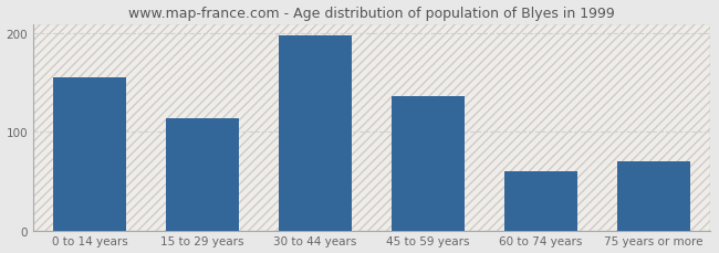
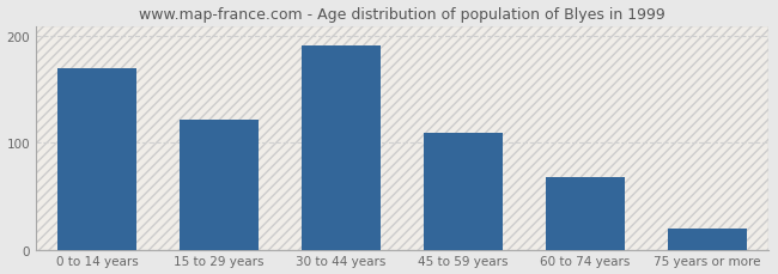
0 to 14 years: 156 -> 170
15 to 29 years: 114 -> 122
30 to 44 years: 198 -> 191
45 to 59 years: 136 -> 110
60 to 74 years: 60 -> 68
75 years or more: 70 -> 20
